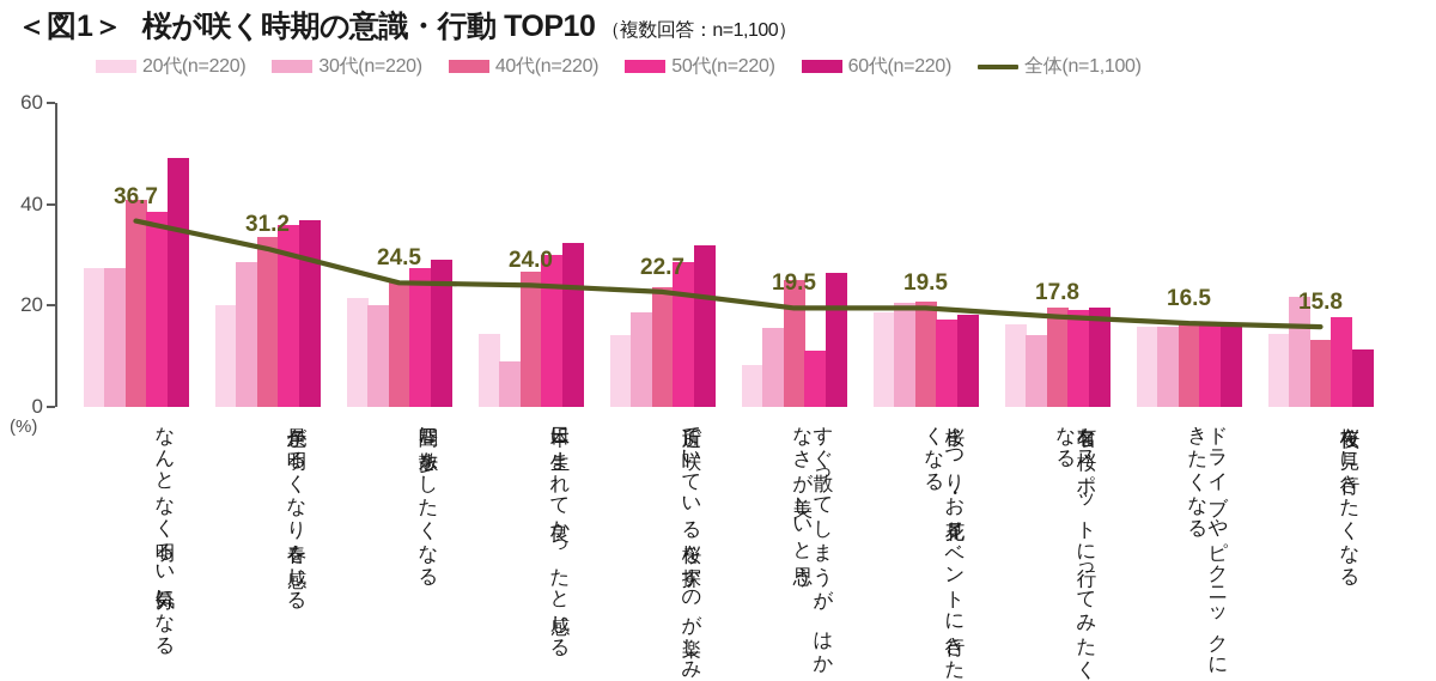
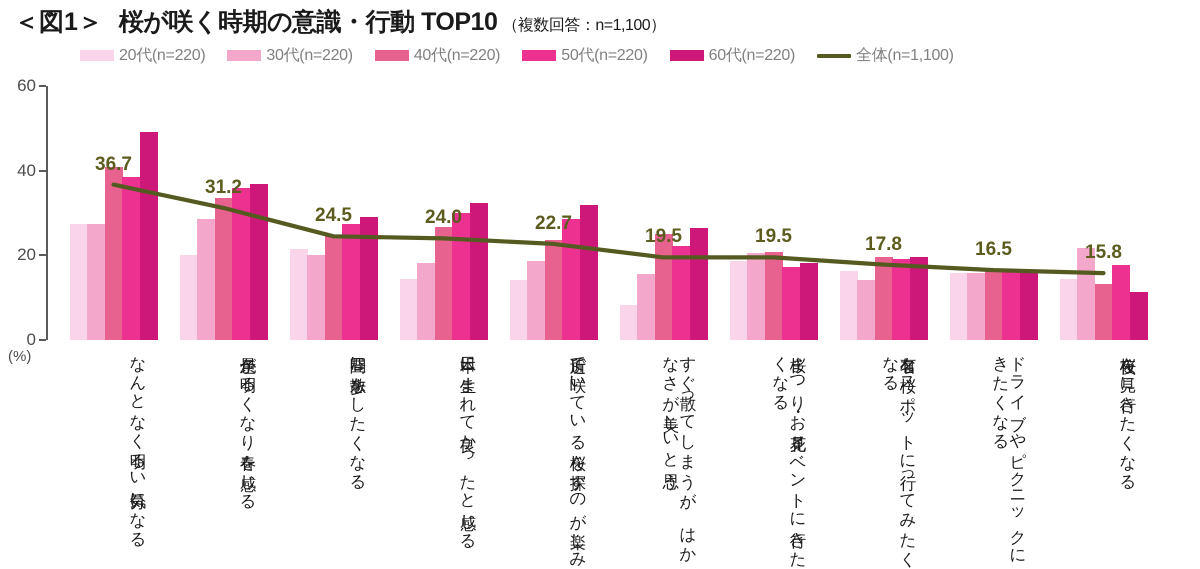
30代(n=220)/日本に生まれて良かったと感じる: 9 -> 18
50代(n=220)/すぐ散ってしまうが、はかなさが美しいと思う: 11 -> 22
